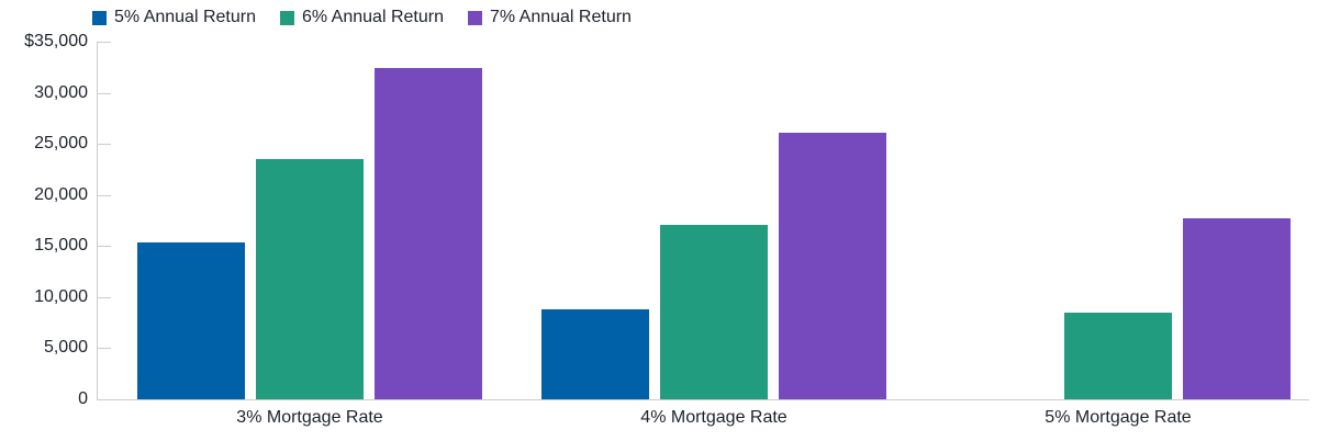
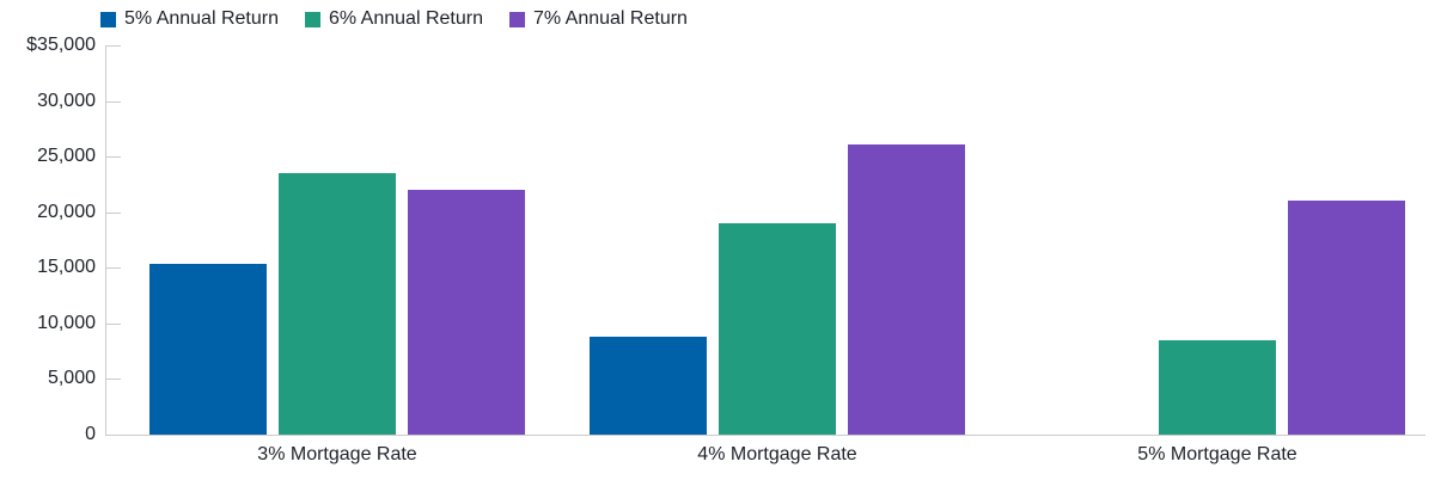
7% Annual Return/3% Mortgage Rate: $32000 -> $22000
6% Annual Return/4% Mortgage Rate: $17000 -> $19000
7% Annual Return/5% Mortgage Rate: $18000 -> $21000
